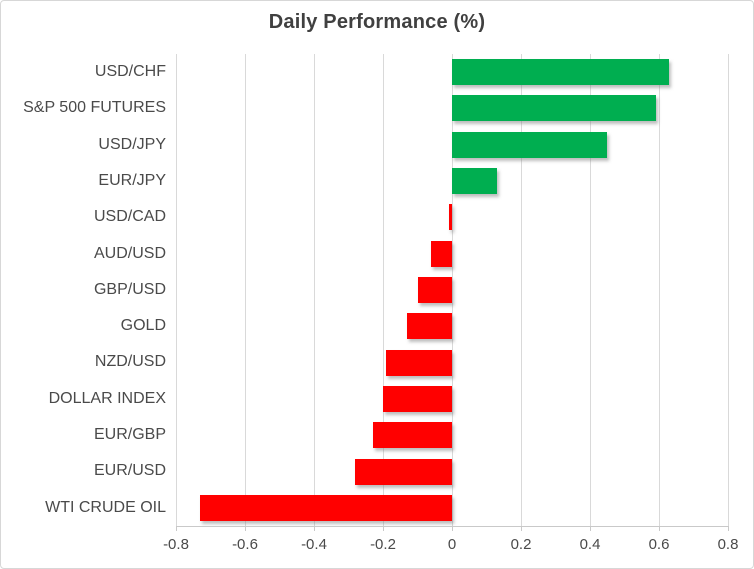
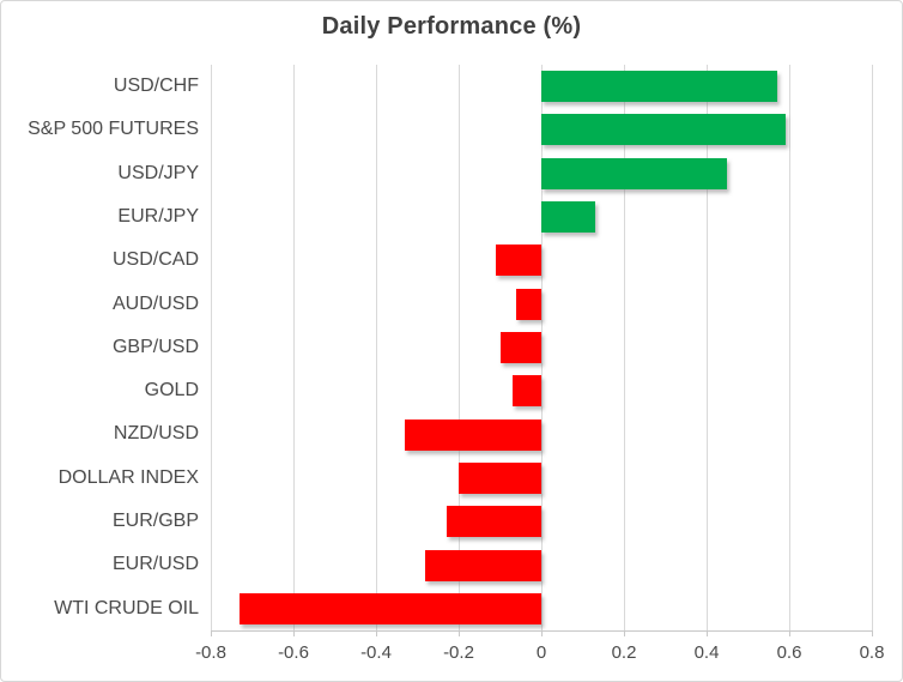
USD/CHF: 0.63 -> 0.57
USD/CAD: -0.01 -> -0.11
GOLD: -0.13 -> -0.07
NZD/USD: -0.19 -> -0.33
